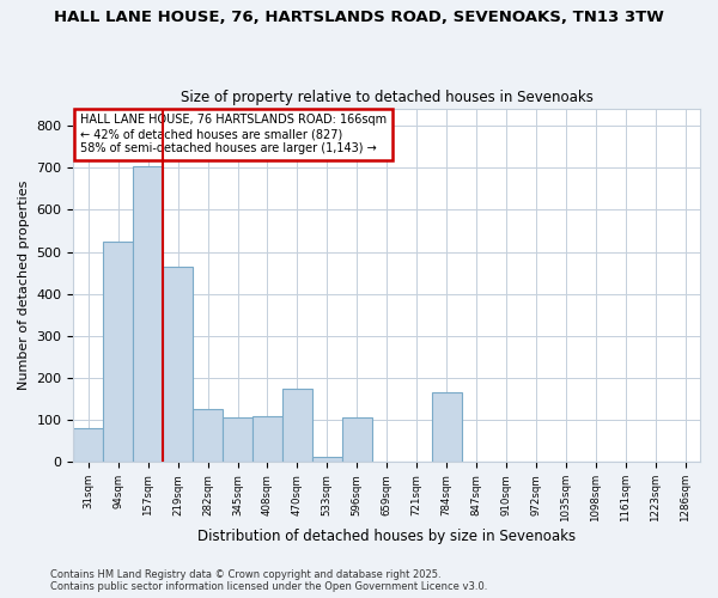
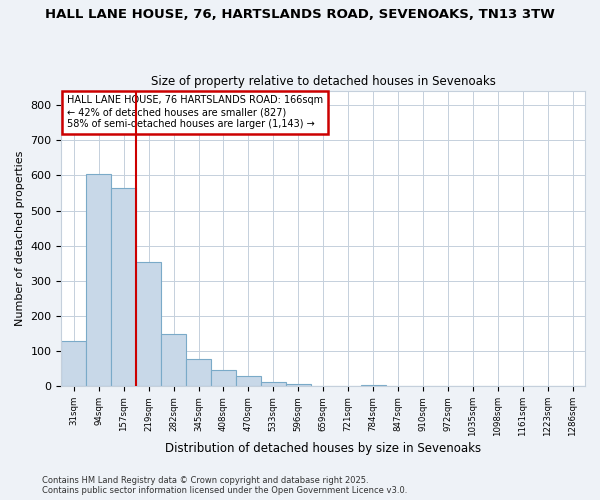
31sqm: 80 -> 130
94sqm: 525 -> 605
157sqm: 705 -> 565
219sqm: 465 -> 355
282sqm: 125 -> 150
345sqm: 105 -> 77
408sqm: 110 -> 47
470sqm: 175 -> 30
596sqm: 105 -> 8
784sqm: 165 -> 3
